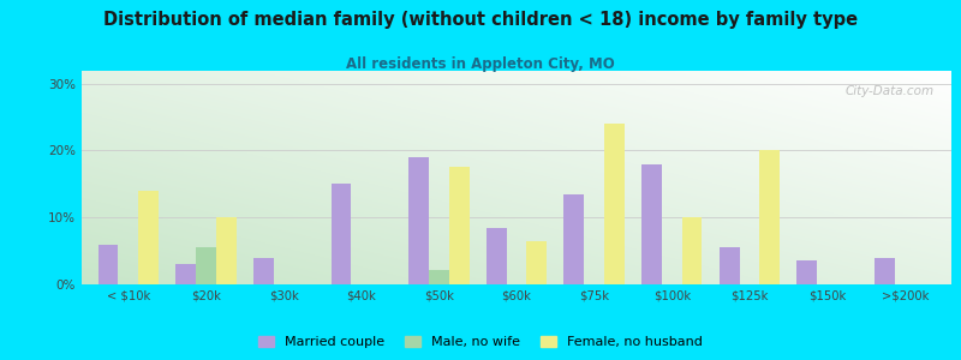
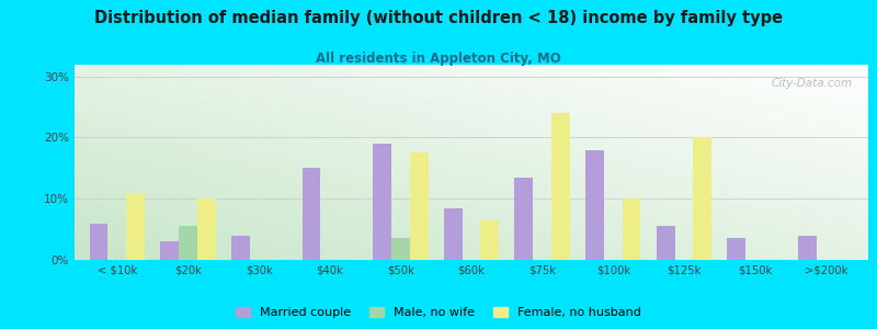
Female, no husband/< $10k: 14.0% -> 11.0%
Male, no wife/$50k: 2.2% -> 3.5%
